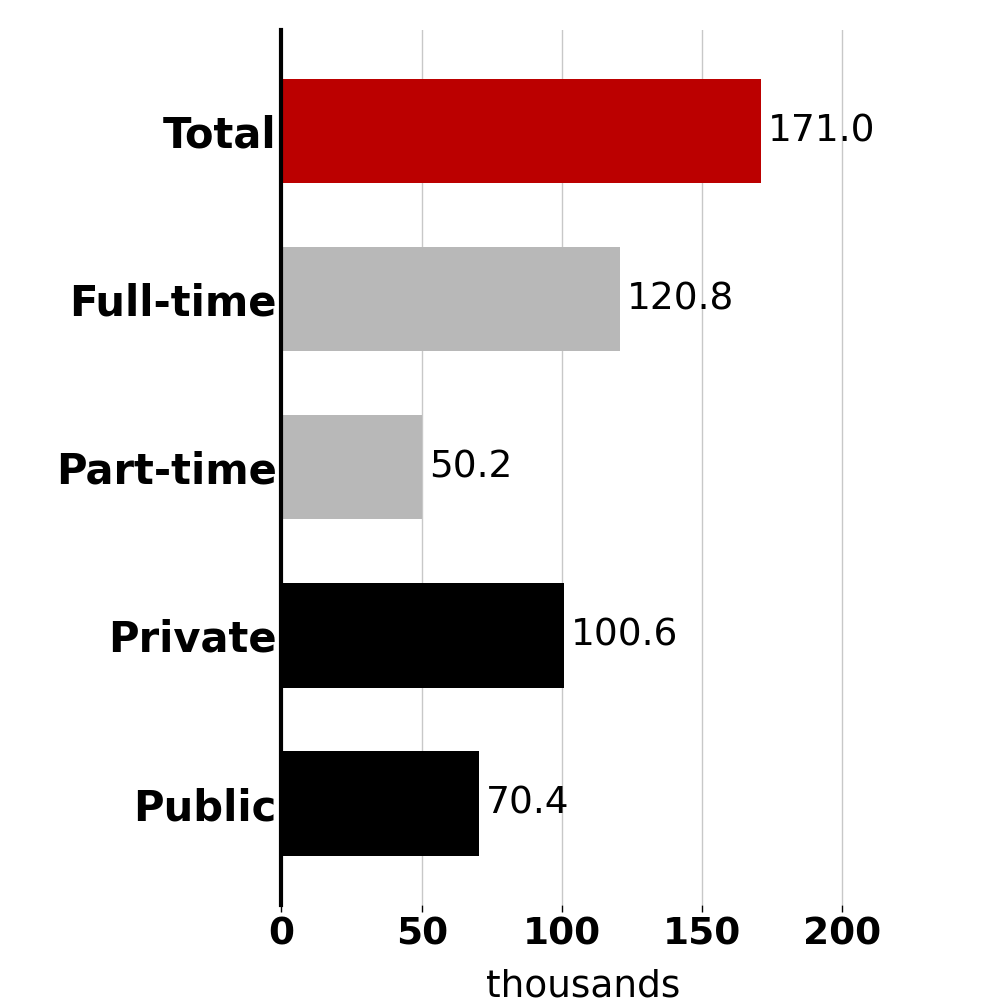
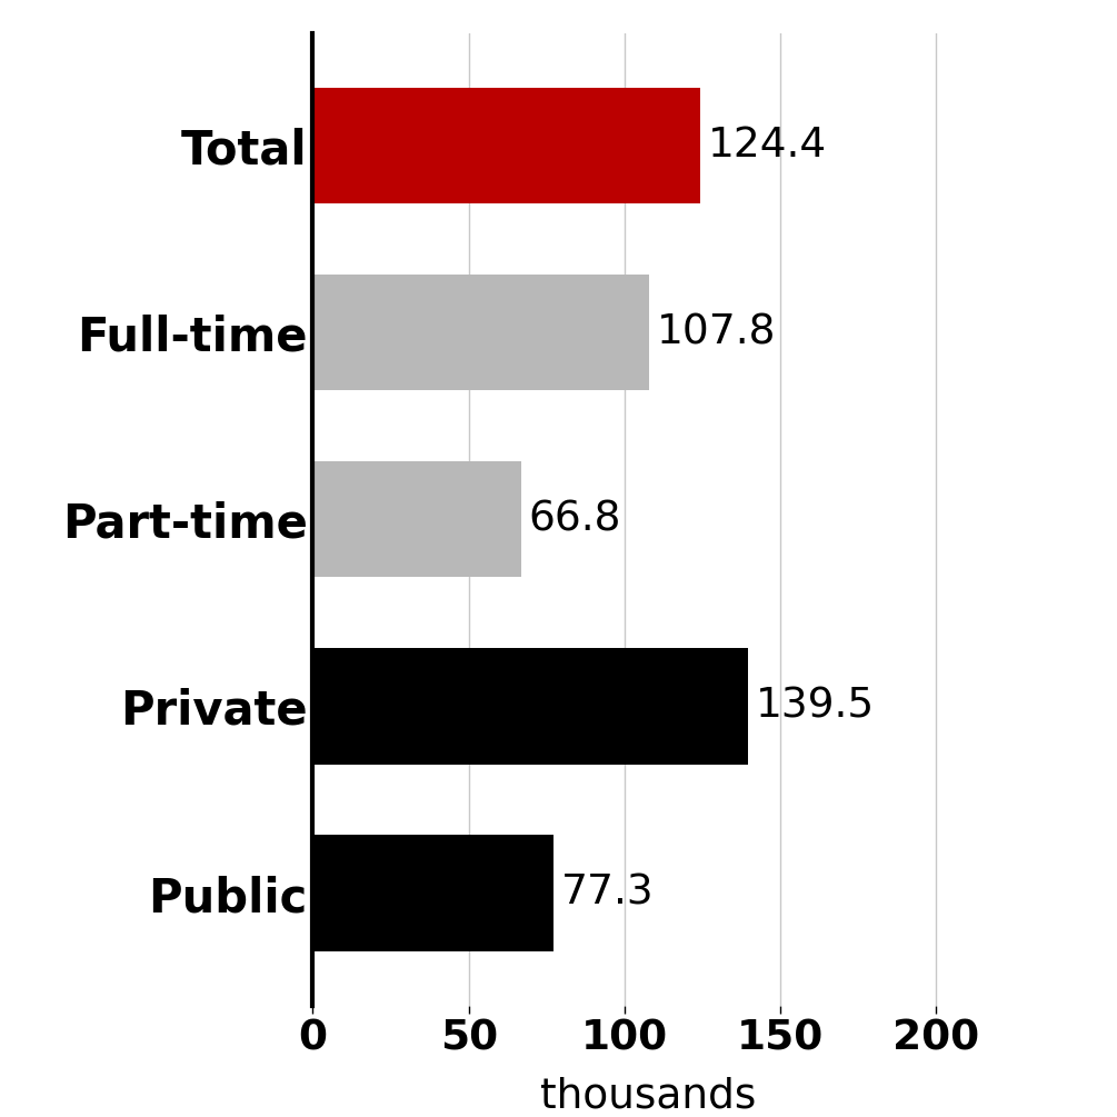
Total: 171.0 -> 124.4
Full-time: 120.8 -> 107.8
Part-time: 50.2 -> 66.8
Private: 100.6 -> 139.5
Public: 70.4 -> 77.3
